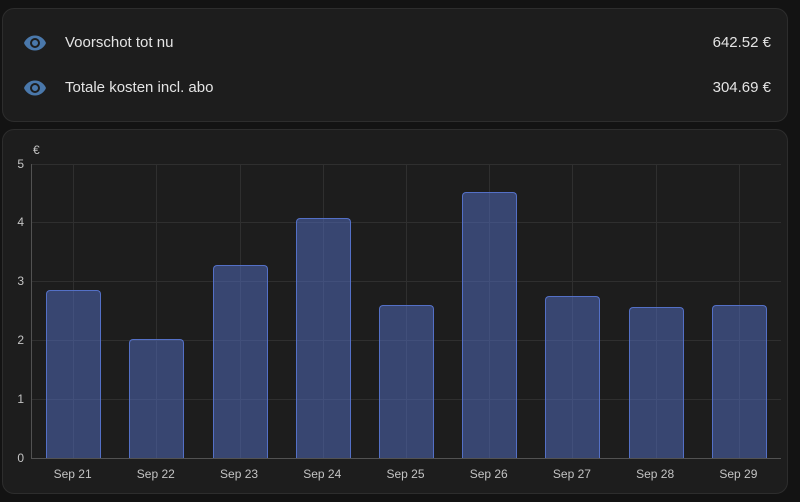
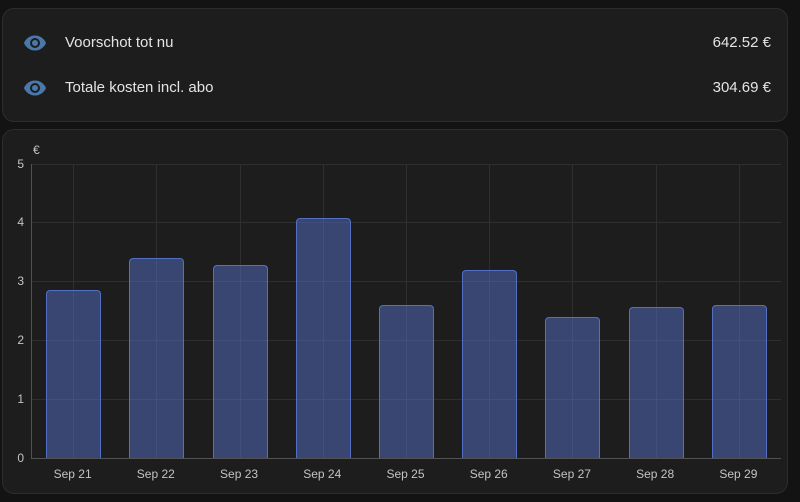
Sep 22: 2.0 -> 3.4
Sep 26: 4.5 -> 3.2
Sep 27: 2.8 -> 2.4
